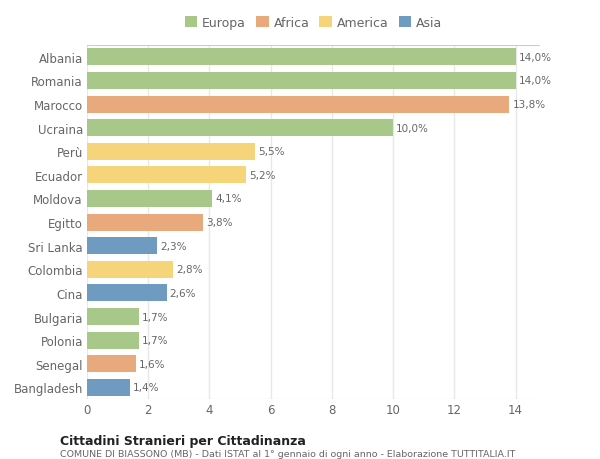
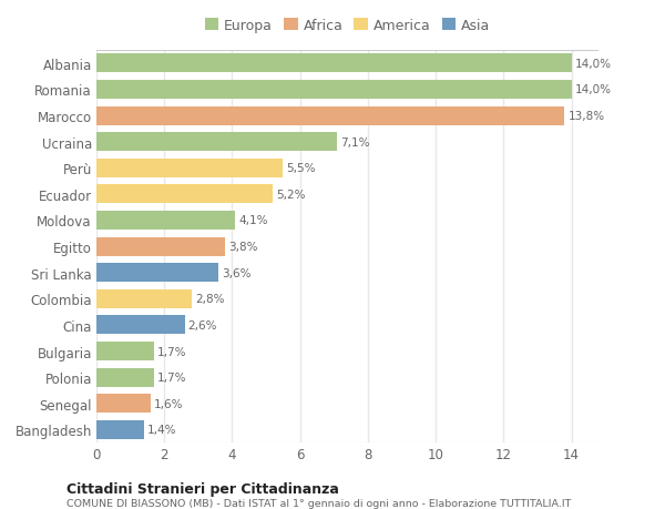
Ucraina: 10,0% -> 7,1%
Sri Lanka: 2,3% -> 3,6%
